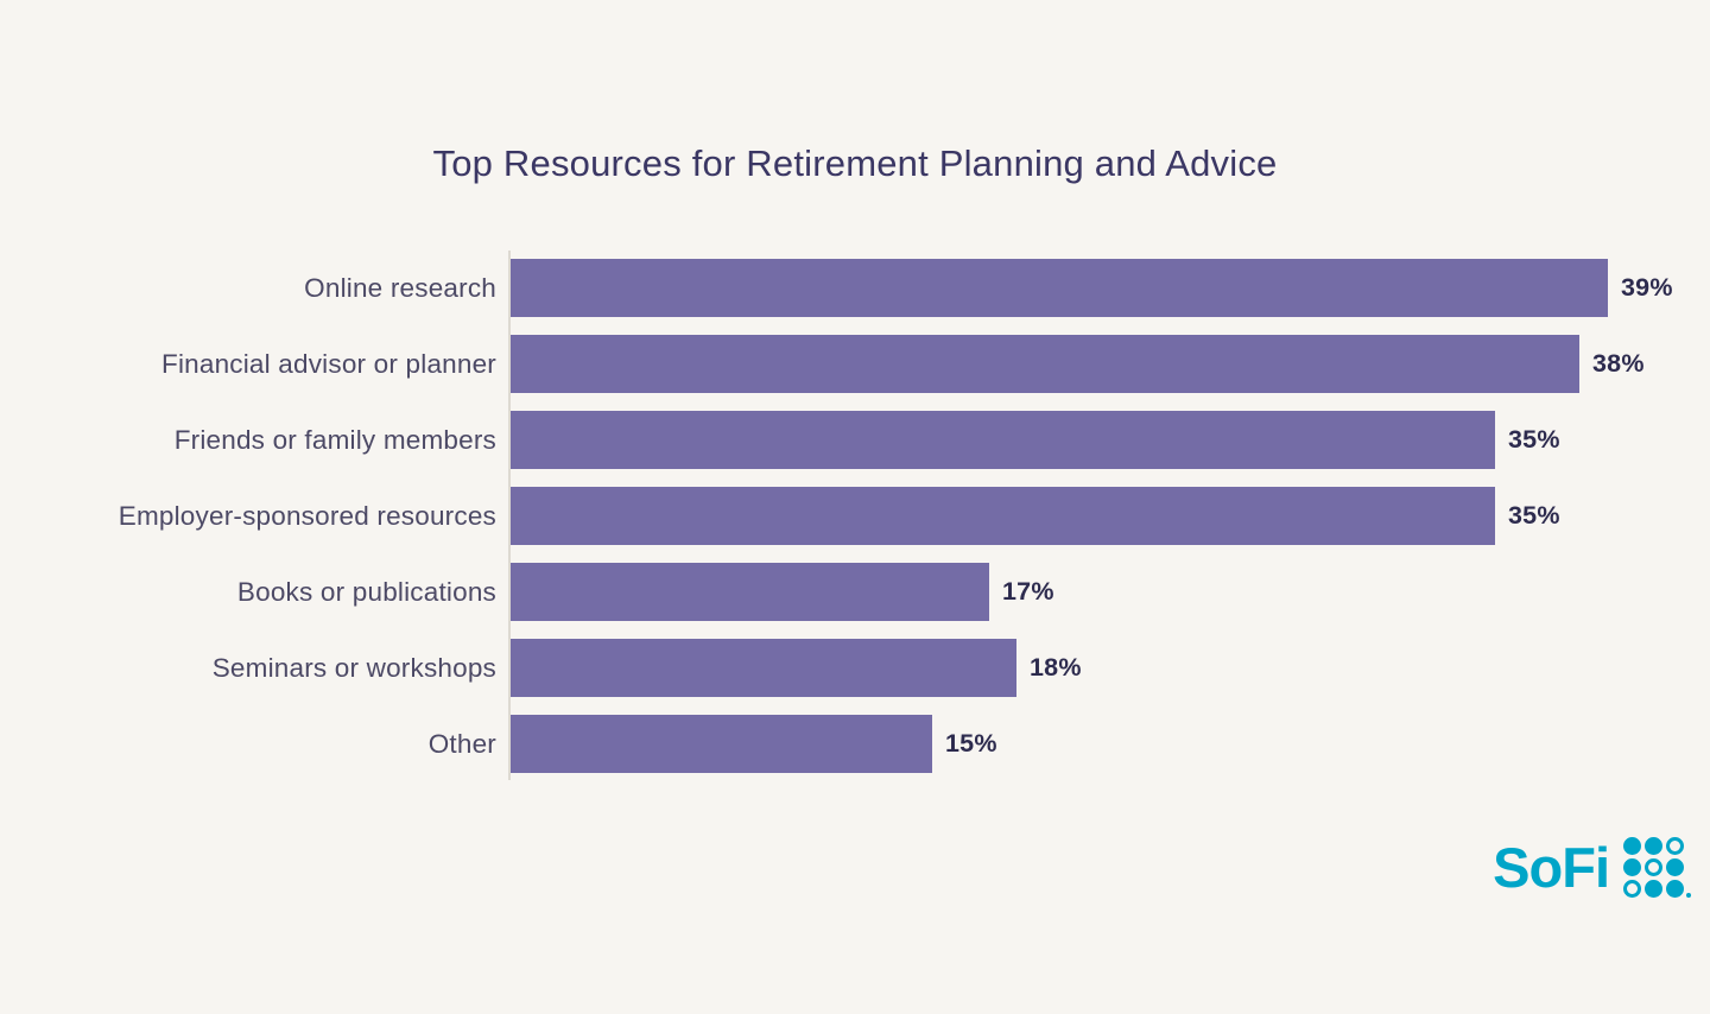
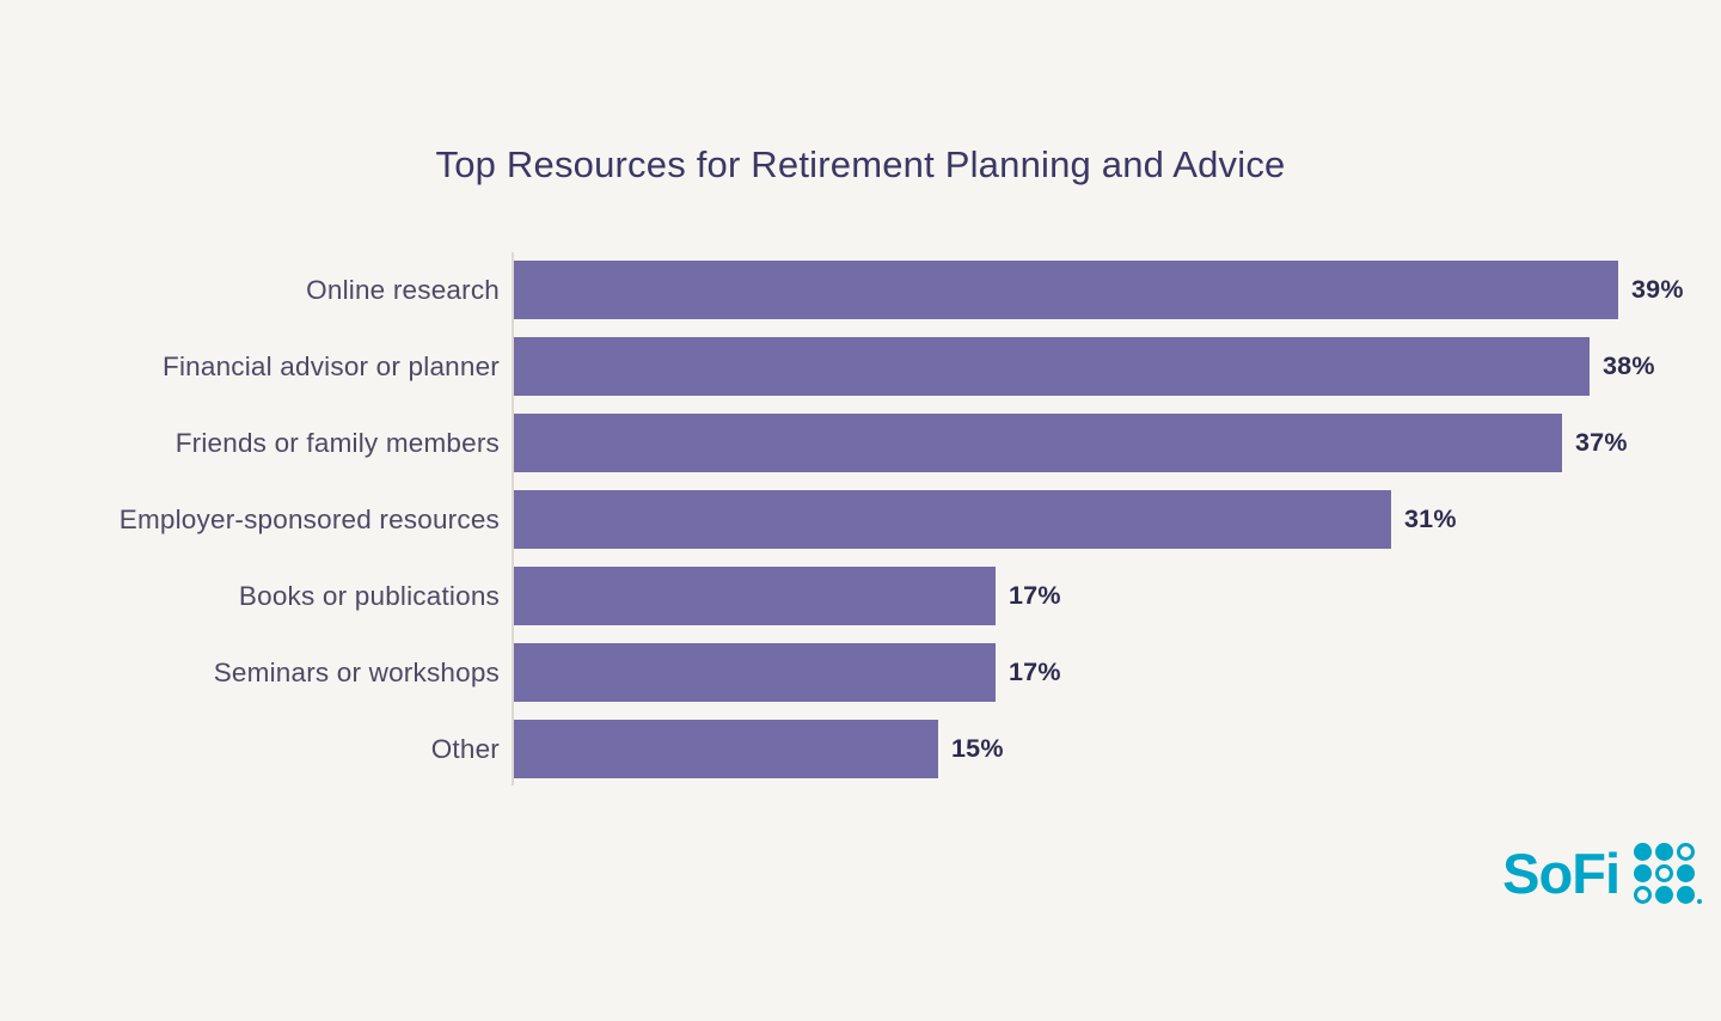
Friends or family members: 35% -> 37%
Employer-sponsored resources: 35% -> 31%
Seminars or workshops: 18% -> 17%
